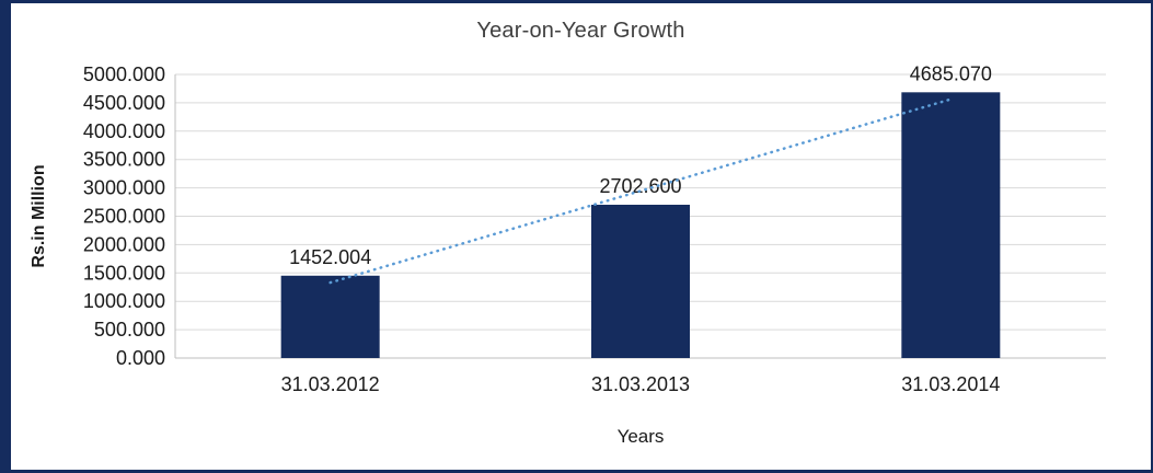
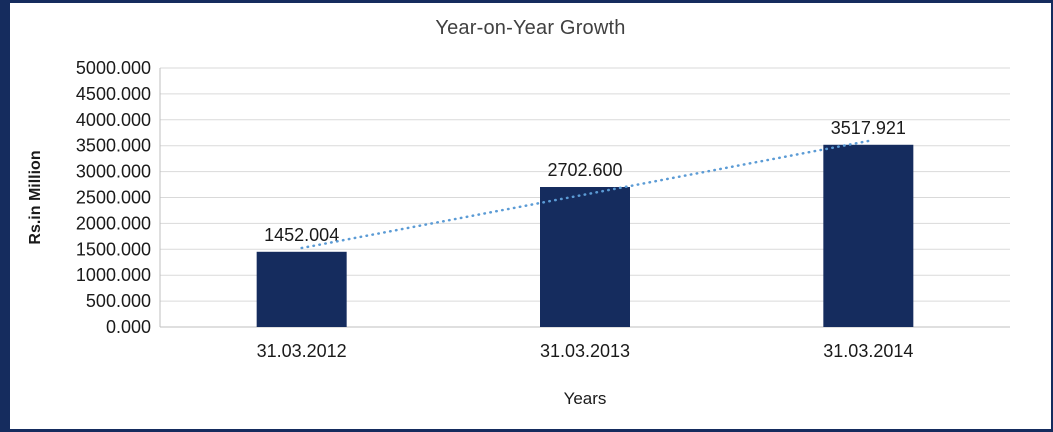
31.03.2014: 4685.070 -> 3517.921
